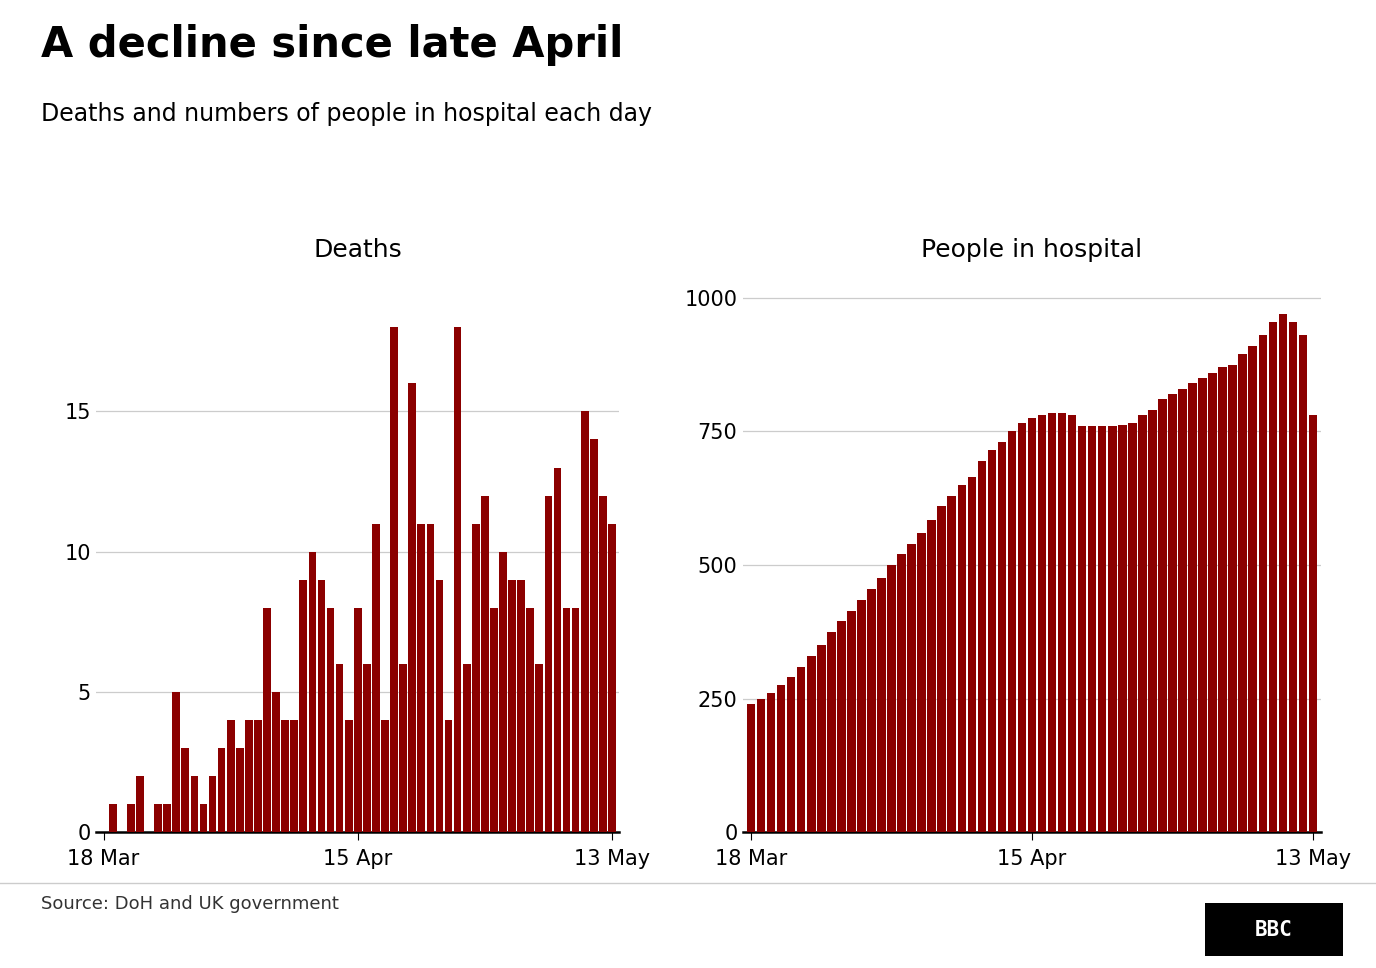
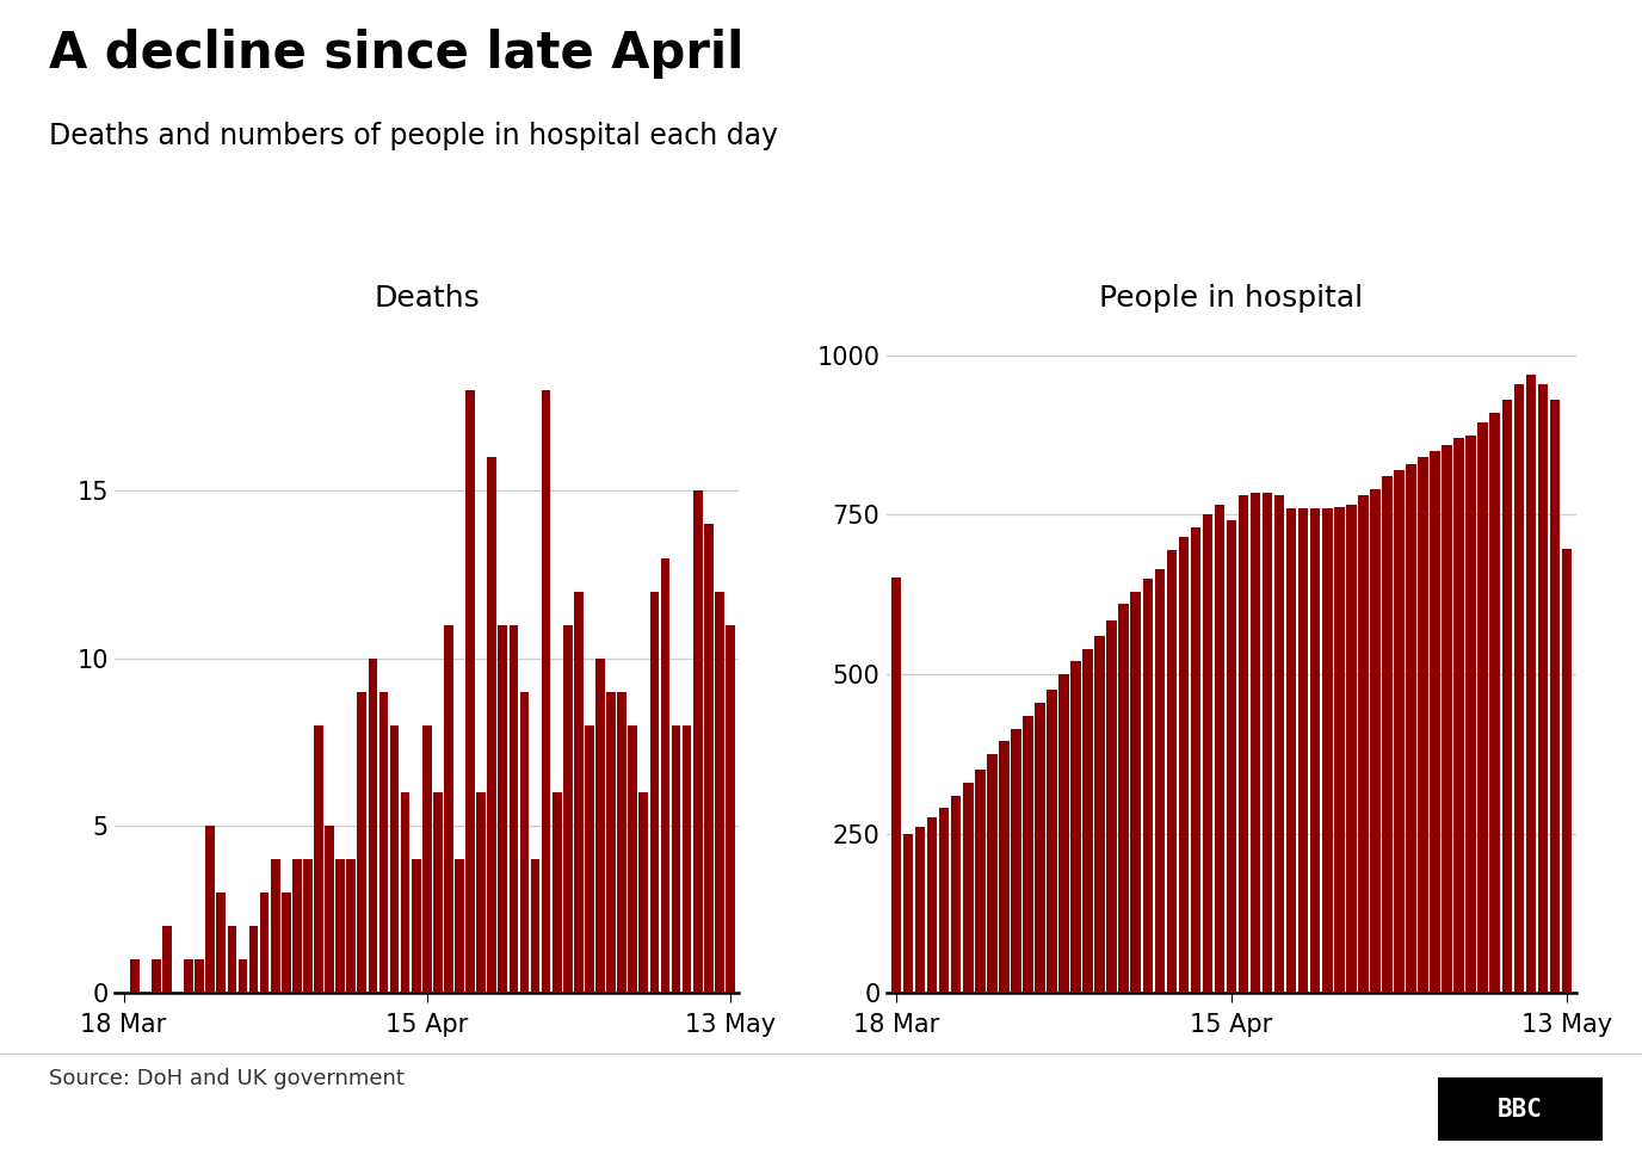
People in hospital/18 Mar: 240 -> 652
People in hospital/15 Apr: 775 -> 742
People in hospital/13 May: 780 -> 696
